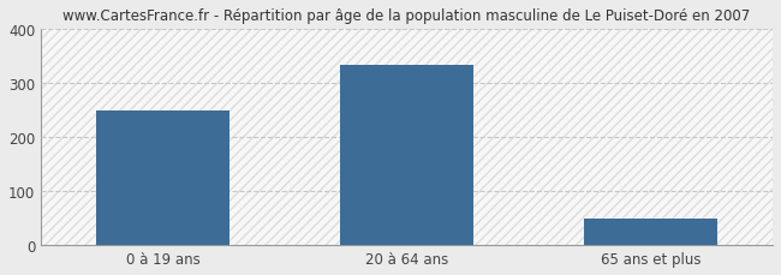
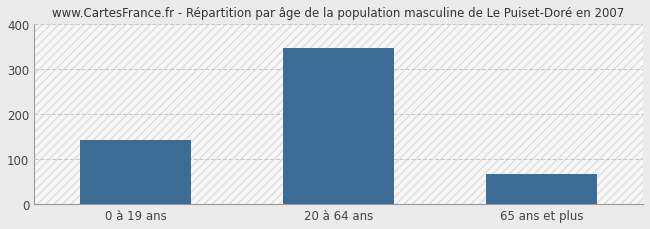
0 à 19 ans: 250 -> 143
20 à 64 ans: 335 -> 348
65 ans et plus: 50 -> 68
